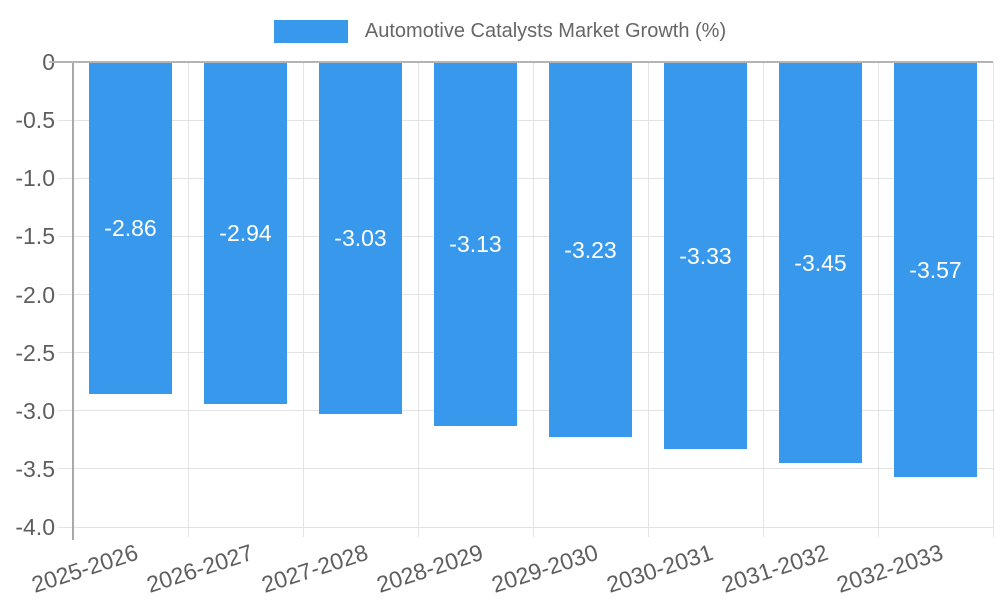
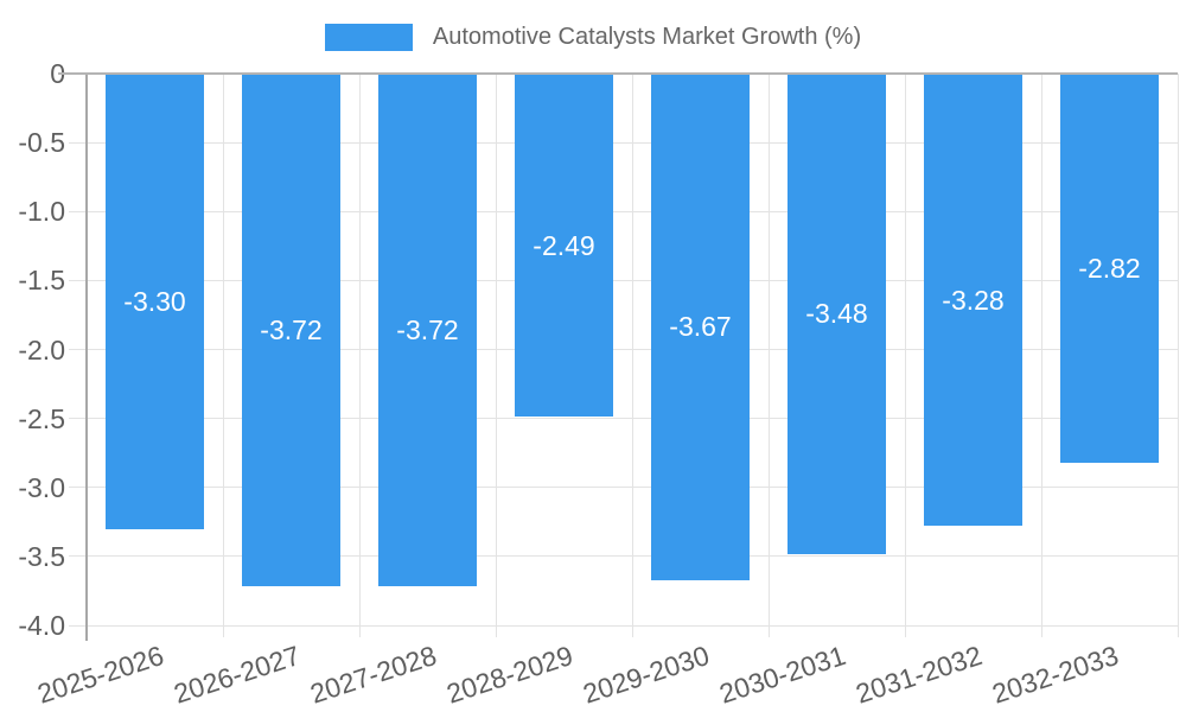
2025-2026: -2.86 -> -3.30
2026-2027: -2.94 -> -3.72
2027-2028: -3.03 -> -3.72
2028-2029: -3.13 -> -2.49
2029-2030: -3.23 -> -3.67
2030-2031: -3.33 -> -3.48
2031-2032: -3.45 -> -3.28
2032-2033: -3.57 -> -2.82
